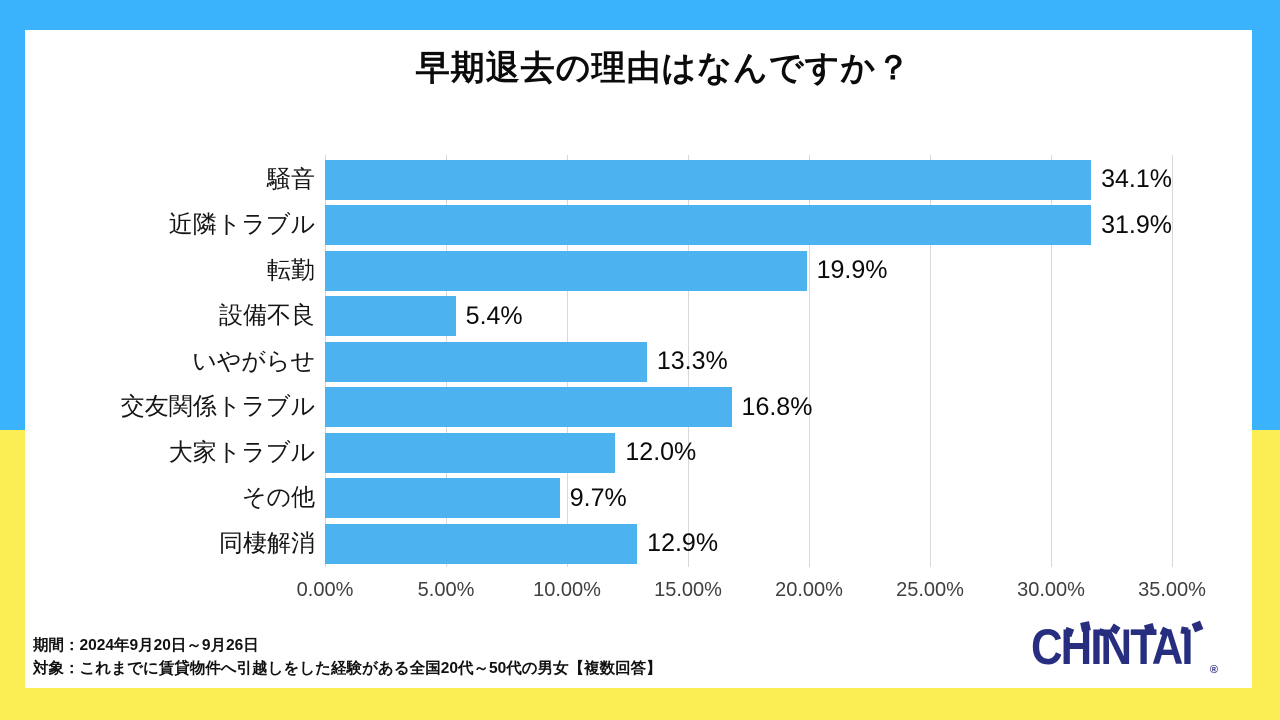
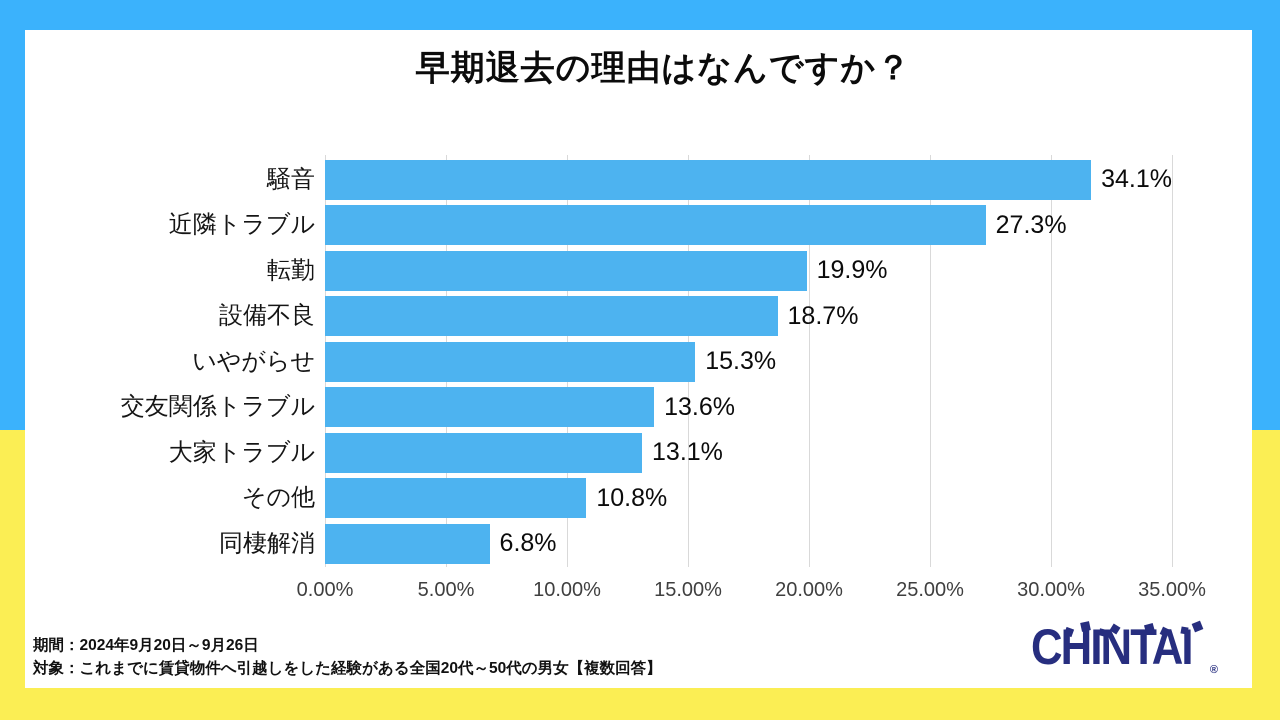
近隣トラブル: 31.9% -> 27.3%
設備不良: 5.4% -> 18.7%
いやがらせ: 13.3% -> 15.3%
交友関係トラブル: 16.8% -> 13.6%
大家トラブル: 12.0% -> 13.1%
その他: 9.7% -> 10.8%
同棲解消: 12.9% -> 6.8%
